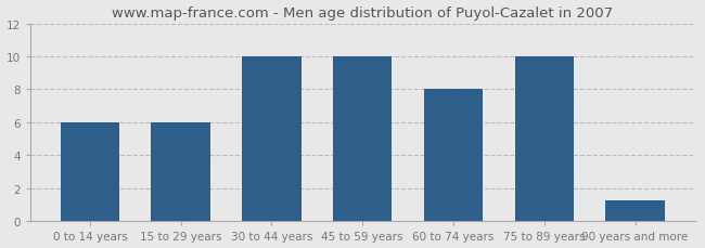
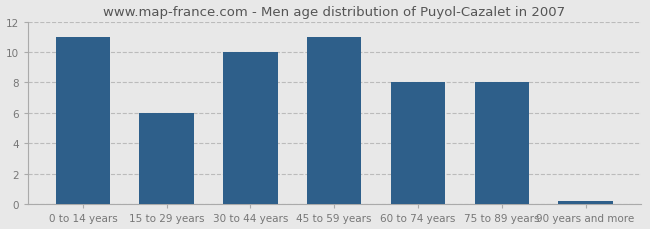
0 to 14 years: 6.0 -> 11.0
45 to 59 years: 10.0 -> 11.0
75 to 89 years: 10.0 -> 8.0
90 years and more: 1.3 -> 0.2
